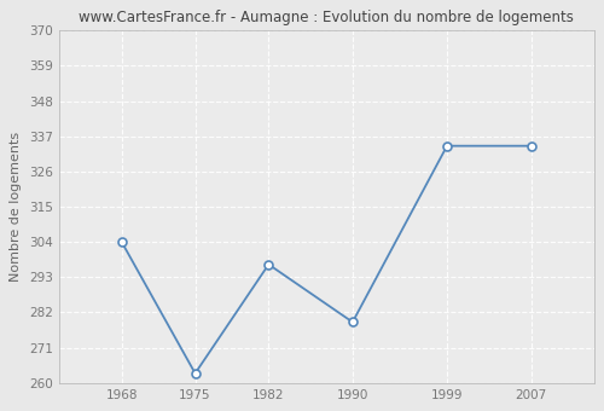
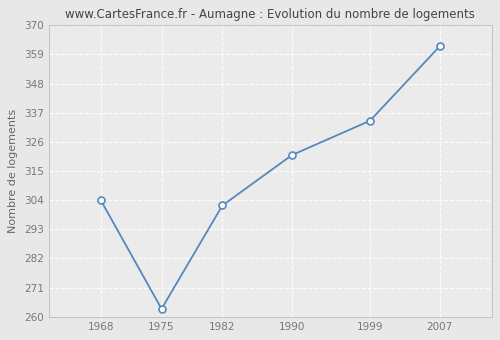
1982: 297 -> 302
1990: 279 -> 321
2007: 334 -> 362
